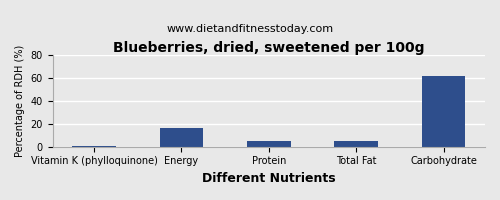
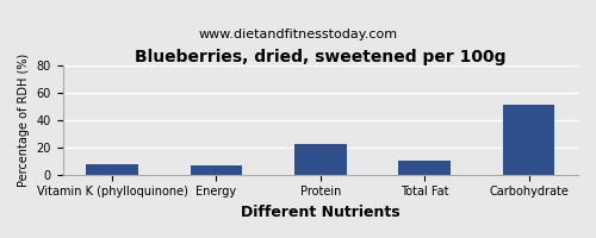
Vitamin K (phylloquinone): 0 -> 8
Energy: 16 -> 7
Protein: 5 -> 22
Total Fat: 5 -> 10
Carbohydrate: 62 -> 51
